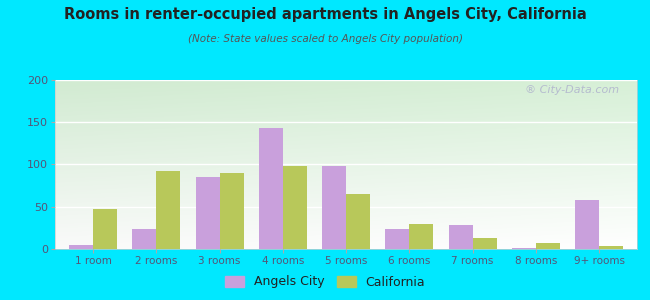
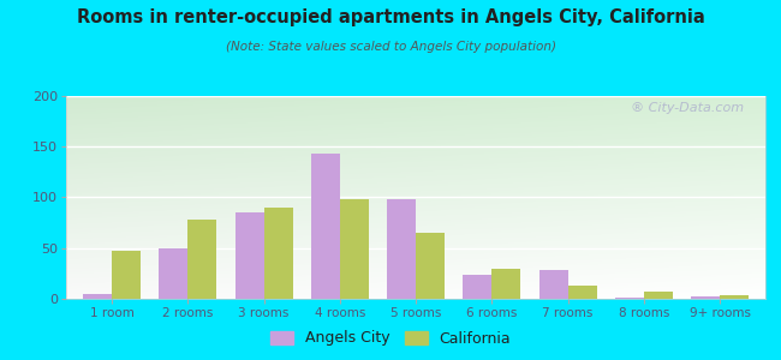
Angels City/2 rooms: 24 -> 49
California/2 rooms: 92 -> 78
Angels City/9+ rooms: 58 -> 2
